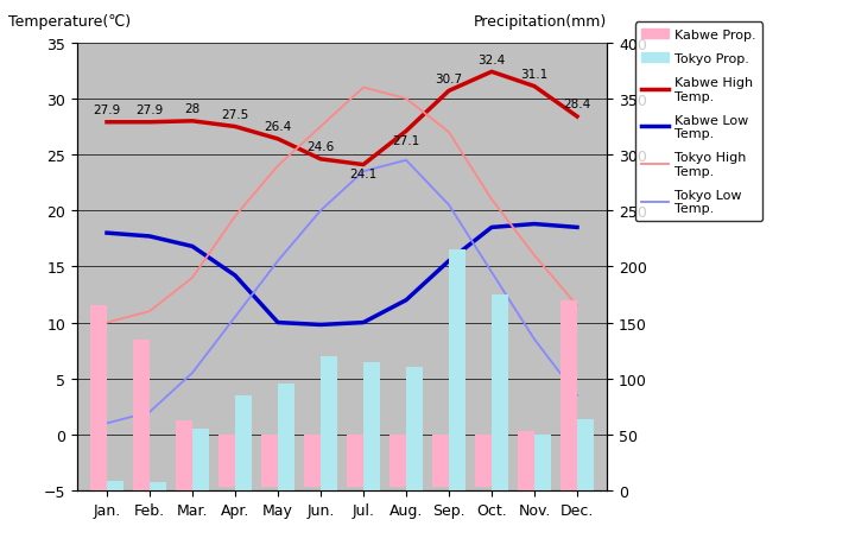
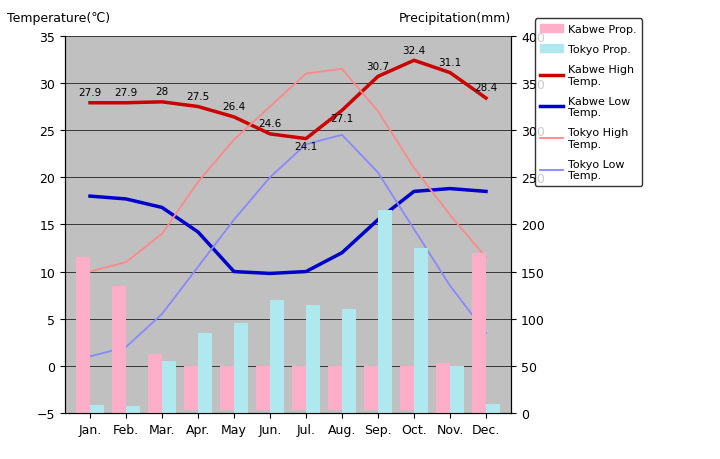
Tokyo High Temp./Aug.: 30.0 -> 31.5
Tokyo Prop./Dec.: 64 -> 10
